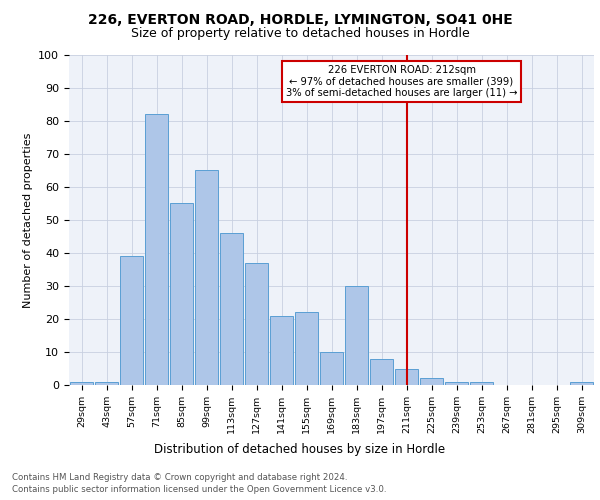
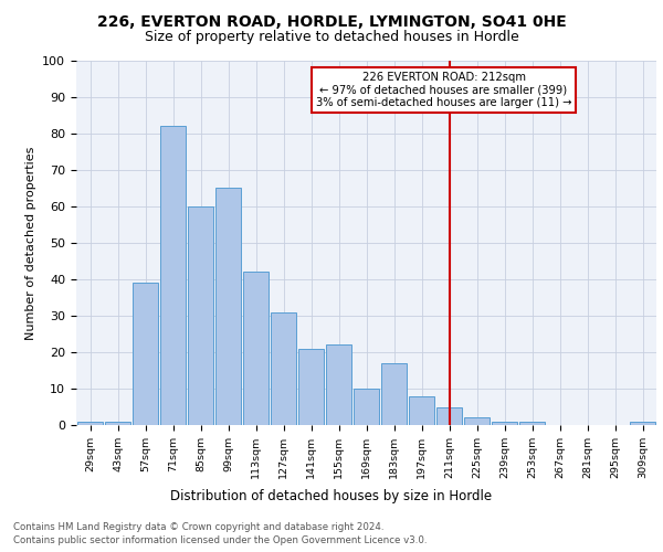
85sqm: 55 -> 60
113sqm: 46 -> 42
127sqm: 37 -> 31
183sqm: 30 -> 17
